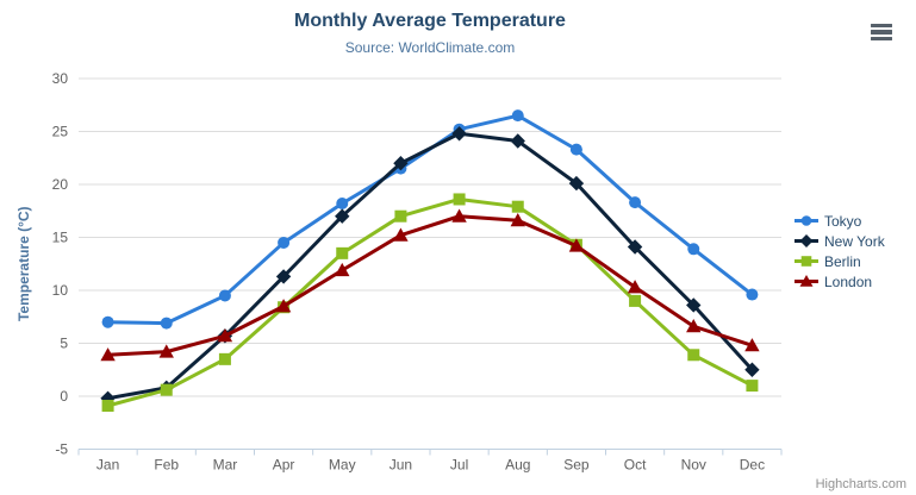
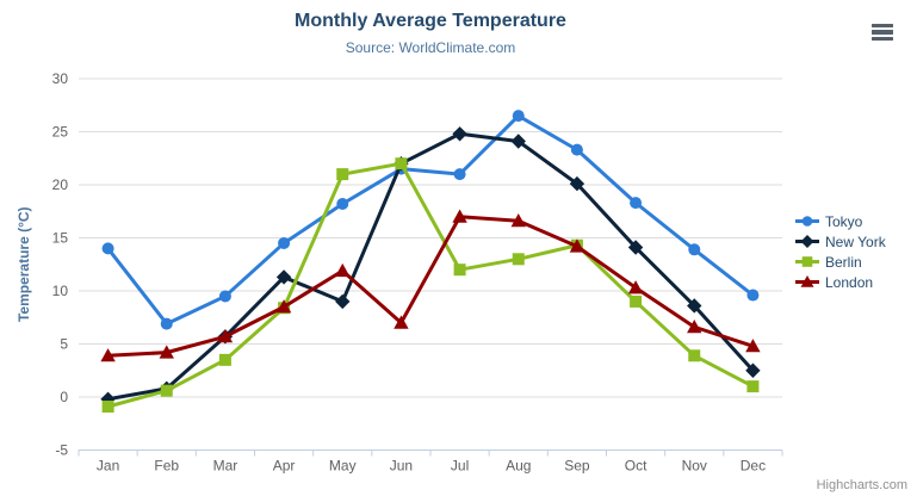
Tokyo/Jan: 7 -> 14
New York/May: 17 -> 9
Berlin/May: 14 -> 21
Berlin/Jun: 17 -> 22
London/Jun: 15 -> 7
Tokyo/Jul: 25 -> 21
Berlin/Jul: 19 -> 12
Berlin/Aug: 18 -> 13
